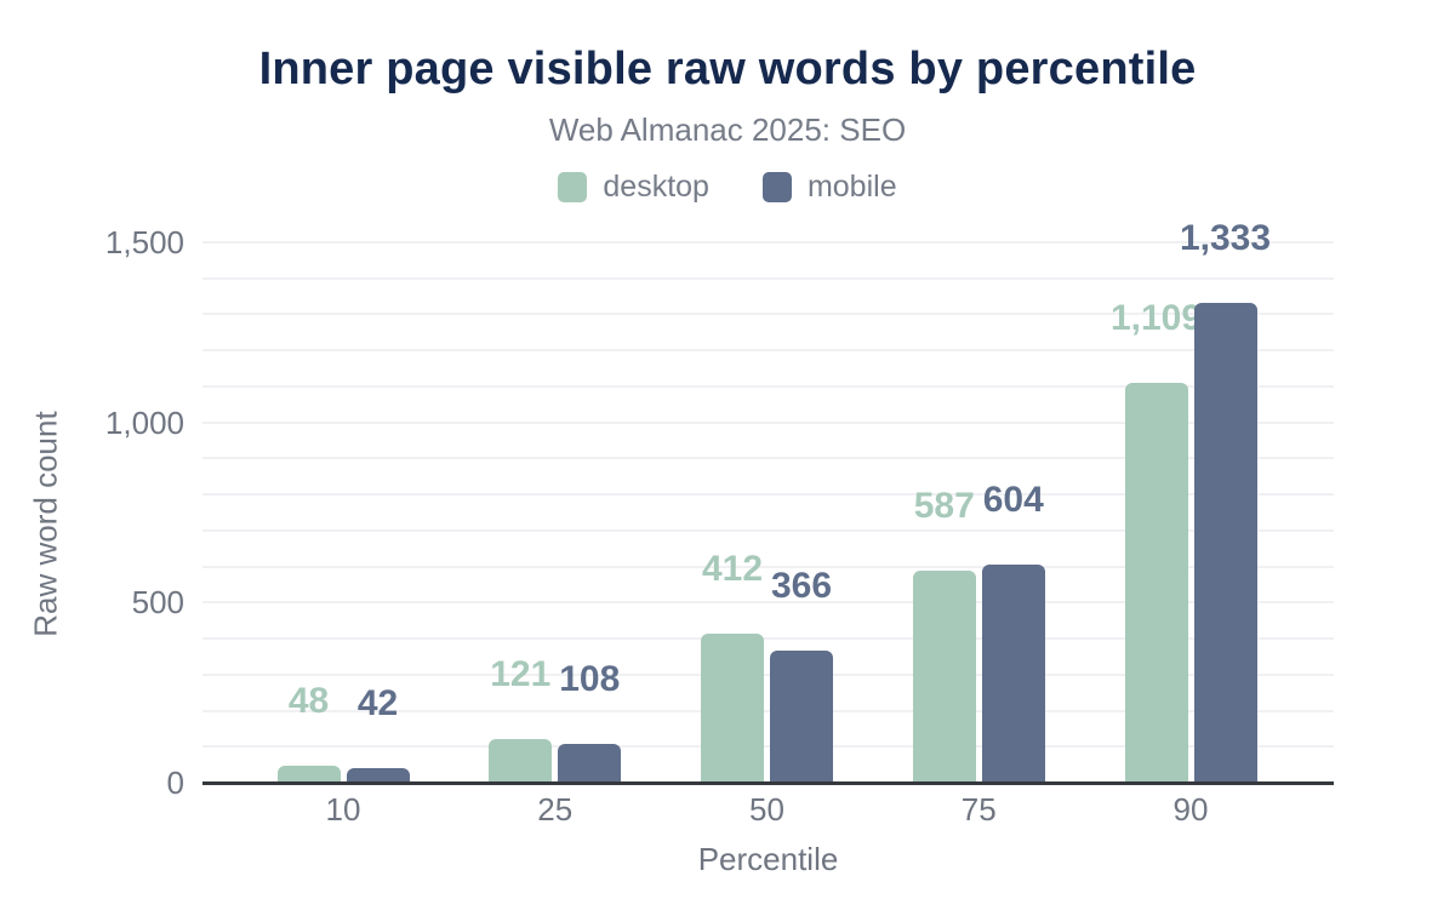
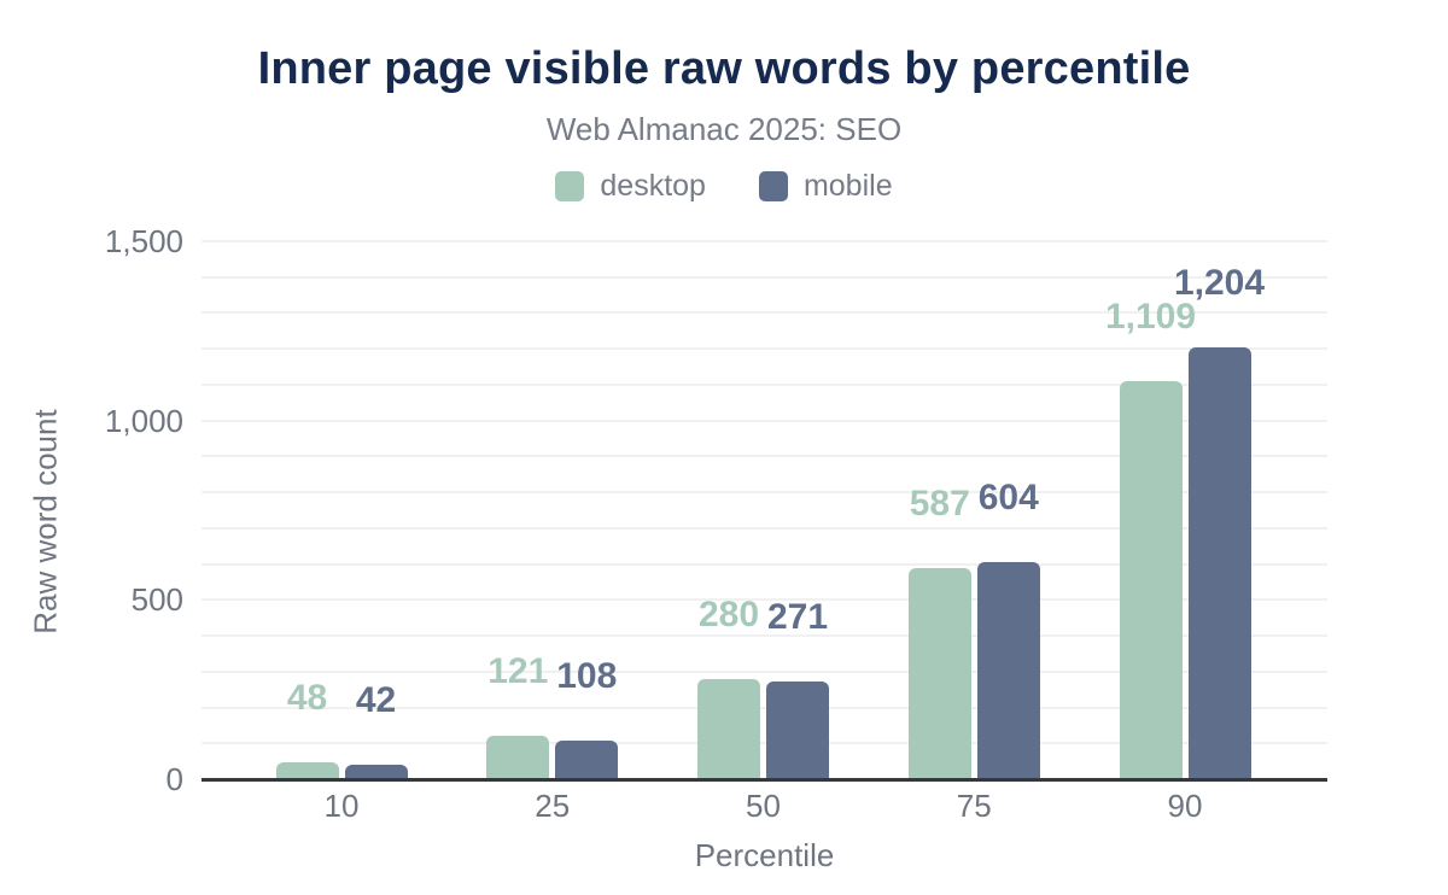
desktop/50: 412 -> 280
mobile/50: 366 -> 271
mobile/90: 1,333 -> 1,204
